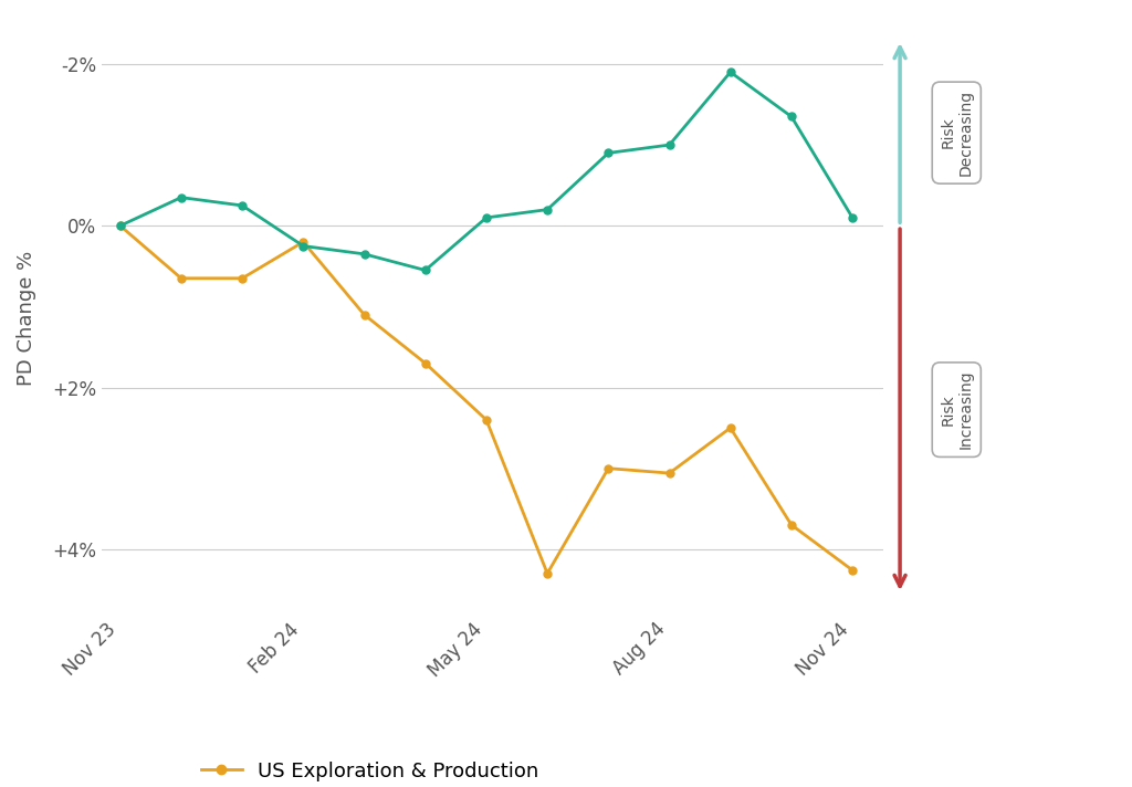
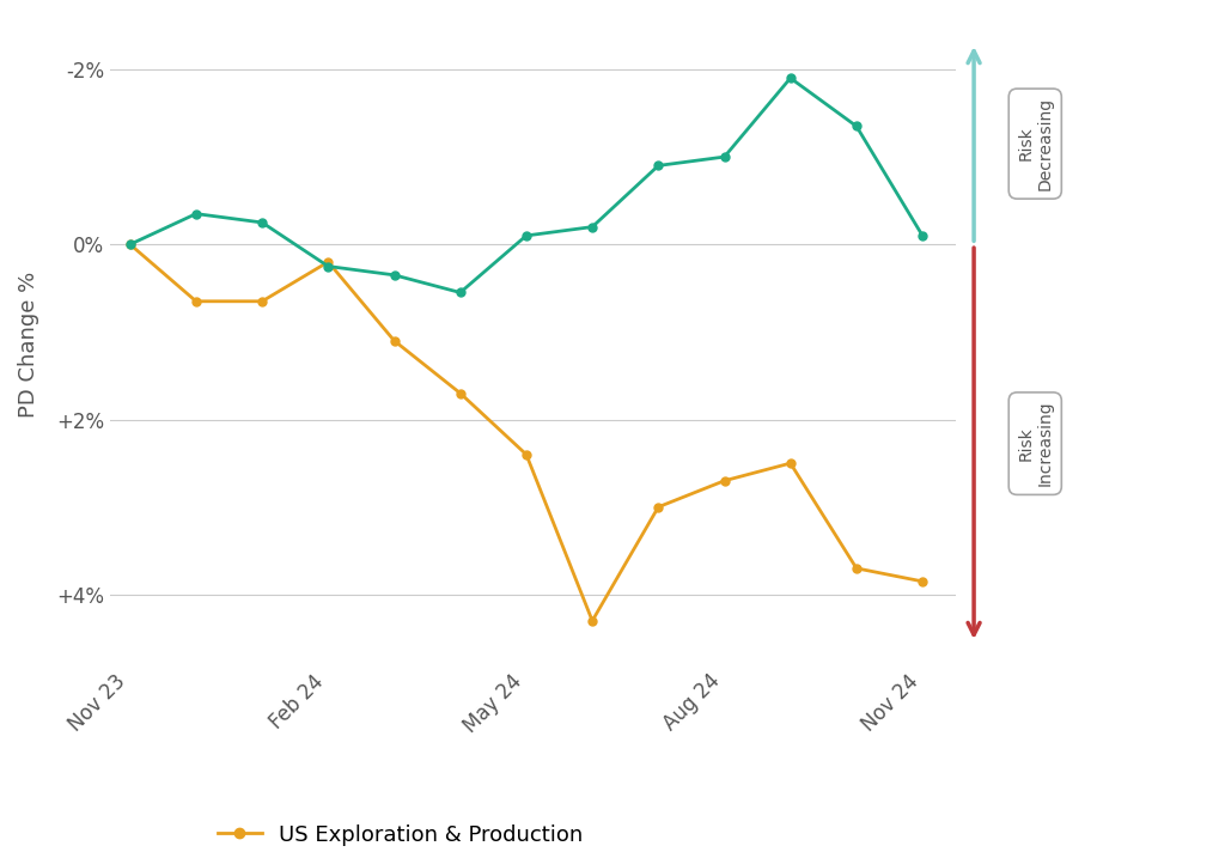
US Exploration & Production/Aug 24: 3.06% -> 2.70%
US Exploration & Production/Nov 24: 4.26% -> 3.85%
